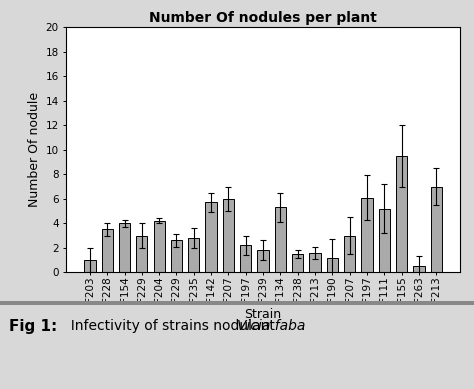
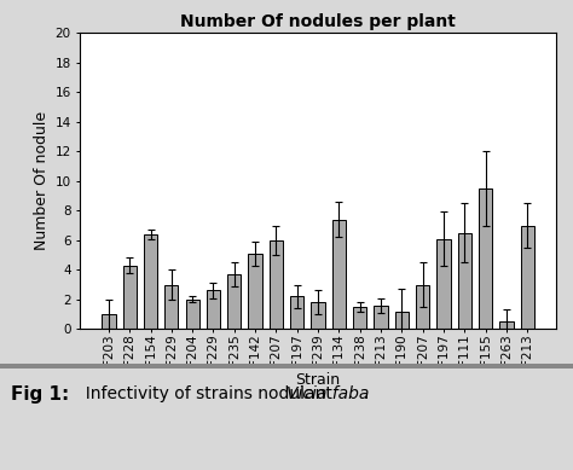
F228: 3.5 -> 4.3
F154: 4.0 -> 6.4
F204: 4.2 -> 2.0
F235: 2.8 -> 3.7
F142: 5.7 -> 5.1
F134: 5.3 -> 7.4
F111: 5.2 -> 6.5
